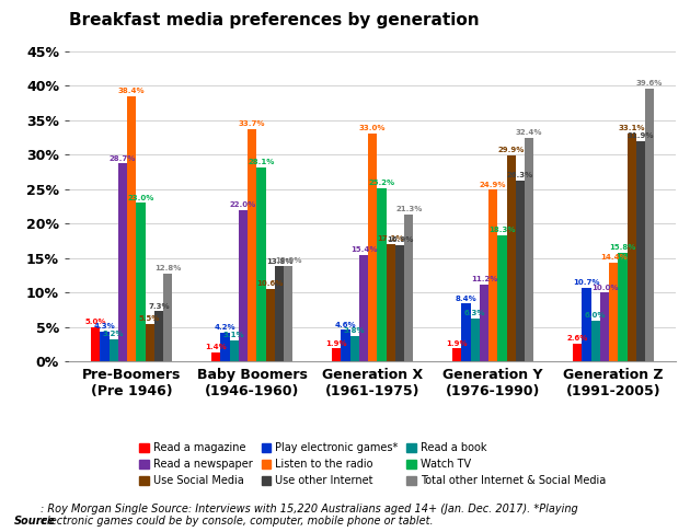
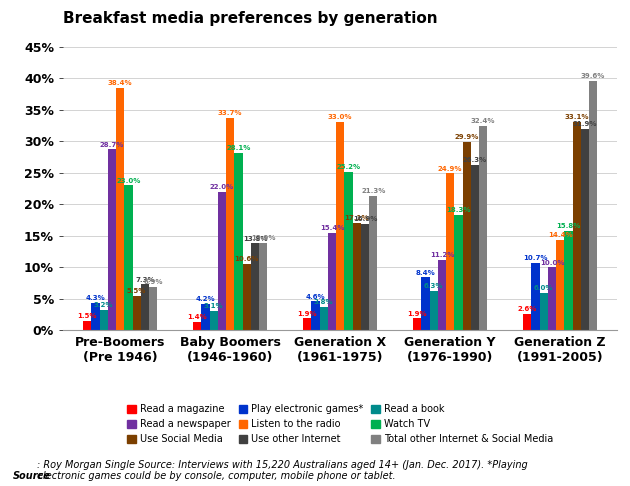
Read a magazine/Pre-Boomers (Pre 1946): 5.0% -> 1.5%
Total other Internet & Social Media/Pre-Boomers (Pre 1946): 12.8% -> 6.9%
